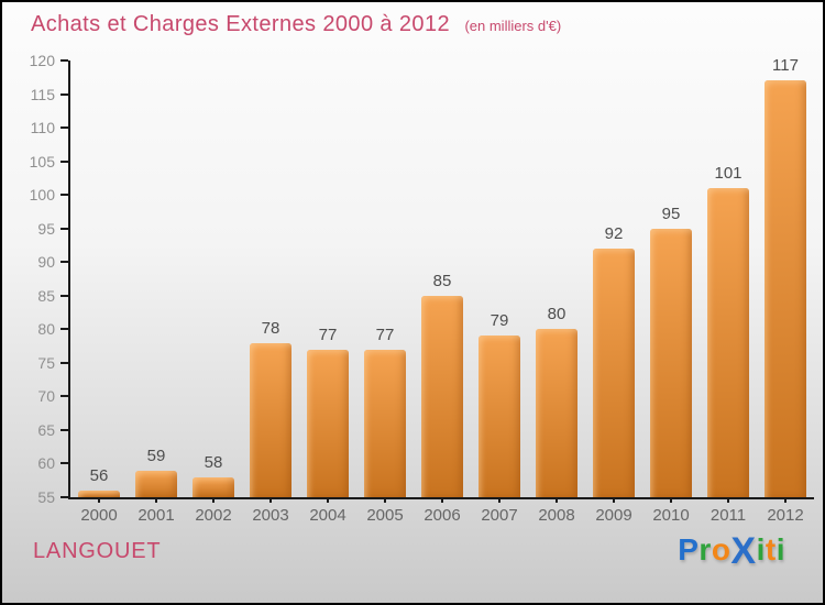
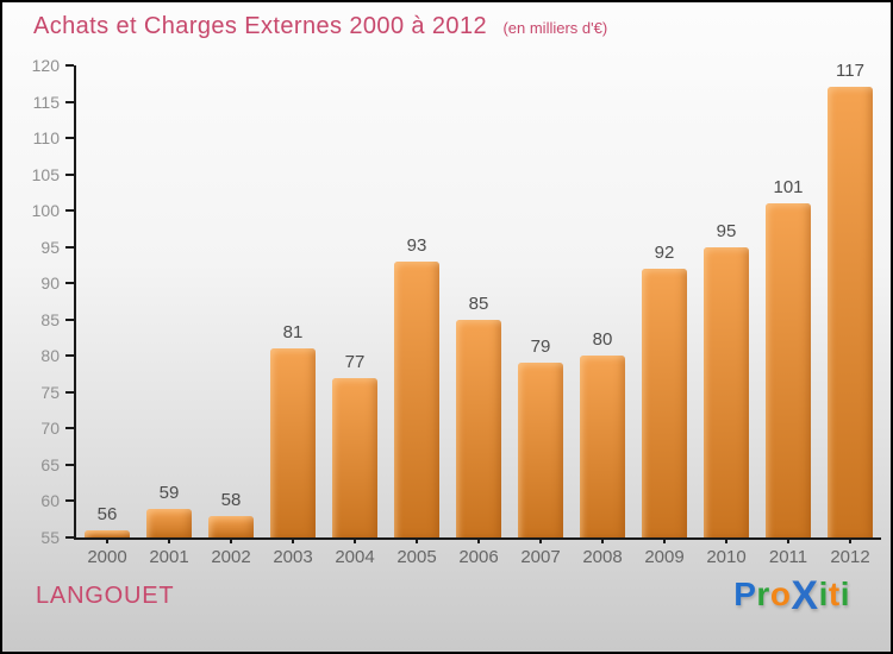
2003: 78 -> 81
2005: 77 -> 93
